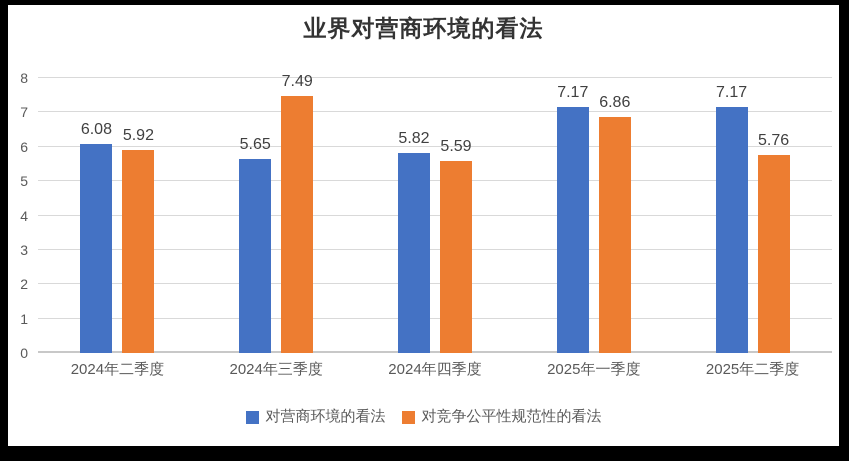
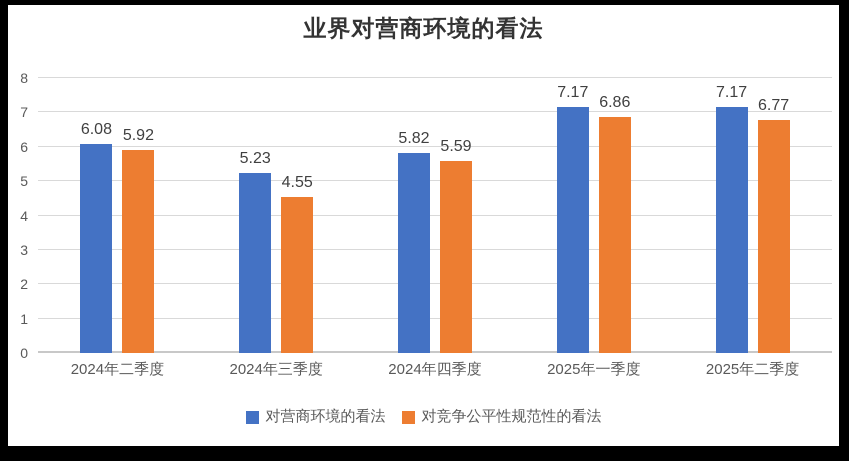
对营商环境的看法/2024年三季度: 5.65 -> 5.23
对竞争公平性规范性的看法/2024年三季度: 7.49 -> 4.55
对竞争公平性规范性的看法/2025年二季度: 5.76 -> 6.77
